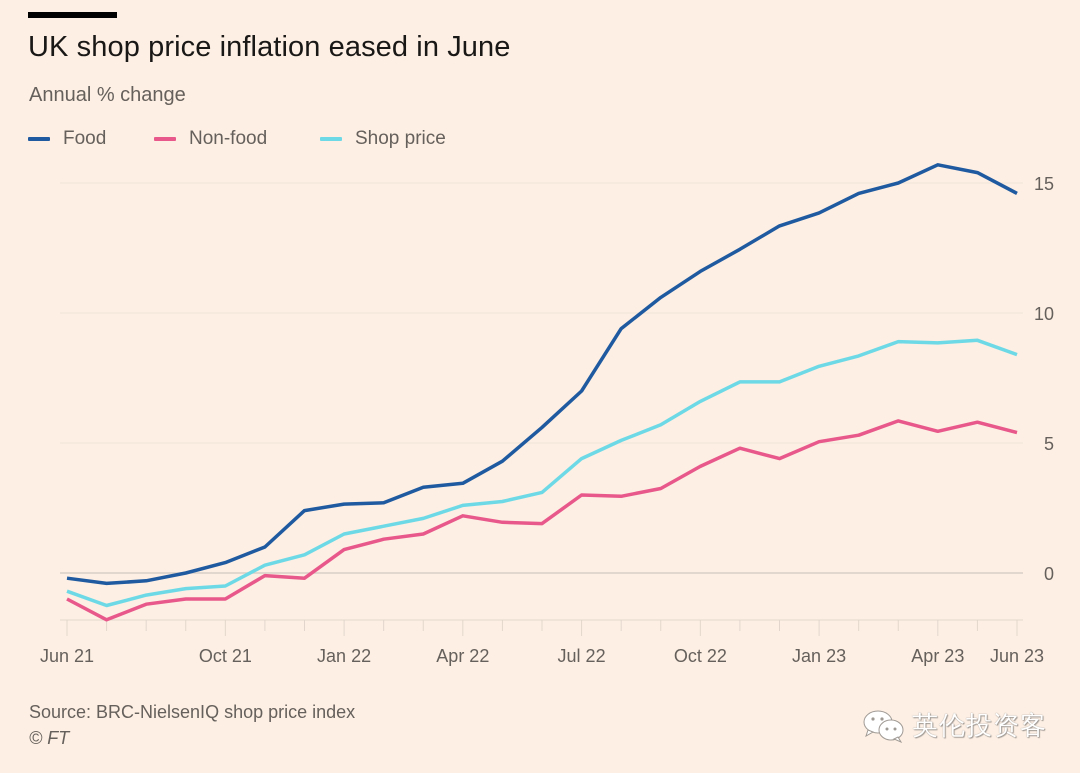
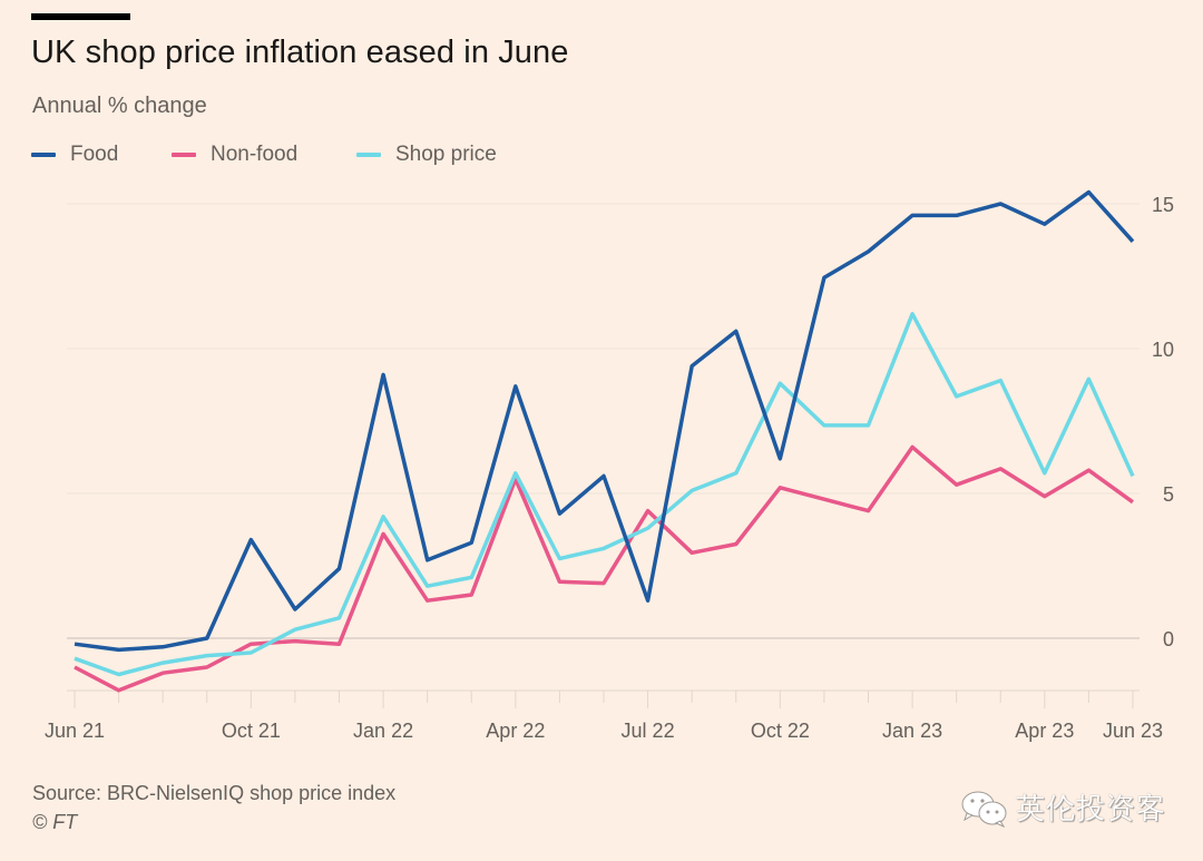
Food/Oct 21: 0.4 -> 3.4
Non-food/Oct 21: -1.0 -> -0.2
Food/Jan 22: 2.6 -> 9.1
Non-food/Jan 22: 0.9 -> 3.6
Shop price/Jan 22: 1.5 -> 4.2
Food/Apr 22: 3.5 -> 8.7
Non-food/Apr 22: 2.2 -> 5.5
Shop price/Apr 22: 2.6 -> 5.7
Food/Jul 22: 7.0 -> 1.3
Non-food/Jul 22: 3.0 -> 4.4
Shop price/Jul 22: 4.4 -> 3.8
Food/Oct 22: 11.6 -> 6.2
Non-food/Oct 22: 4.1 -> 5.2
Shop price/Oct 22: 6.6 -> 8.8
Food/Jan 23: 13.8 -> 14.6
Non-food/Jan 23: 5.0 -> 6.6
Shop price/Jan 23: 8.0 -> 11.2
Food/Apr 23: 15.7 -> 14.3
Non-food/Apr 23: 5.5 -> 4.9
Shop price/Apr 23: 8.8 -> 5.7
Food/Jun 23: 14.6 -> 13.7
Non-food/Jun 23: 5.4 -> 4.7
Shop price/Jun 23: 8.4 -> 5.6
